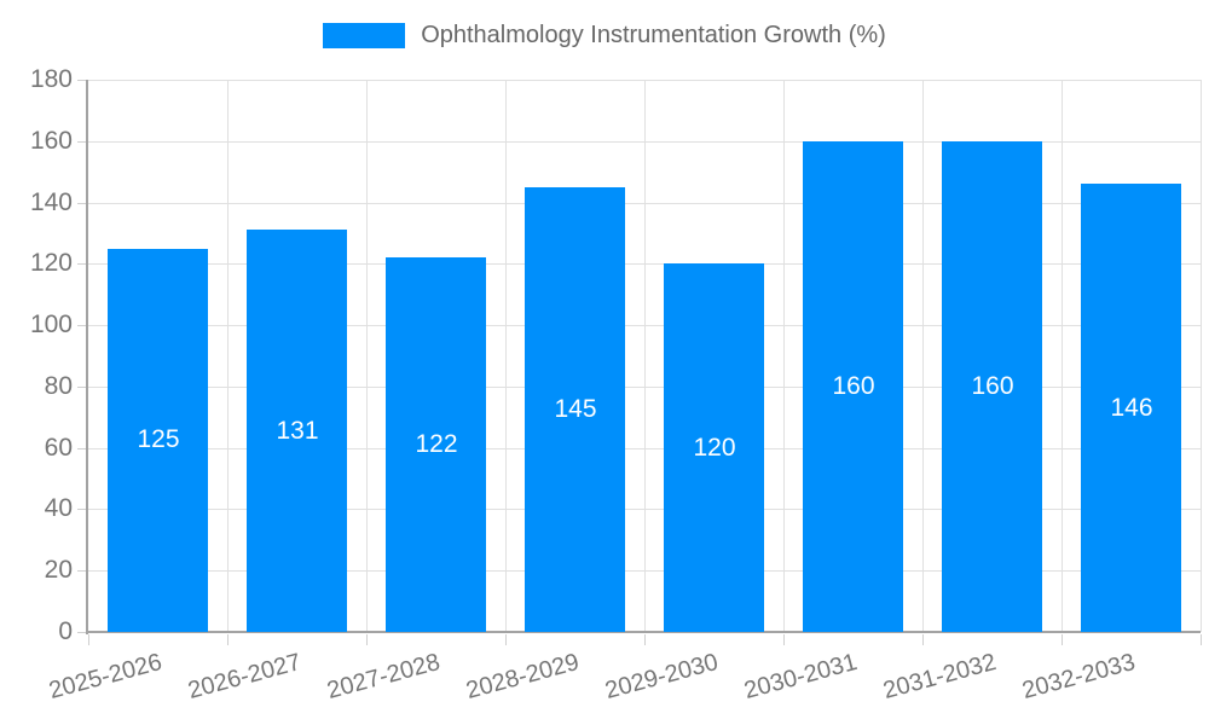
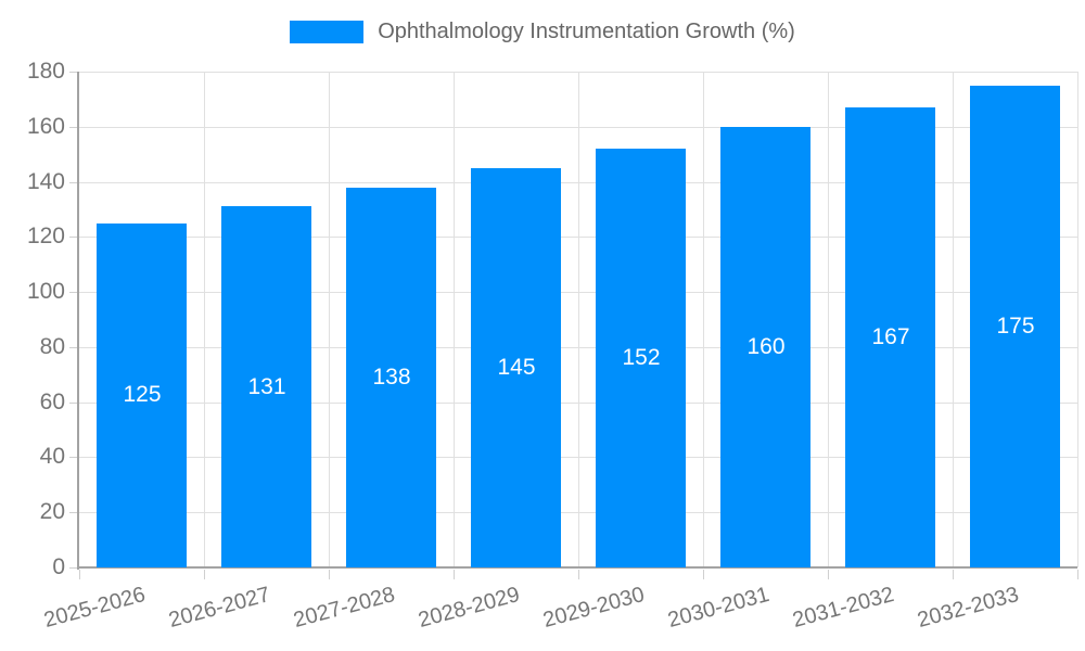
2027-2028: 122 -> 138
2029-2030: 120 -> 152
2031-2032: 160 -> 167
2032-2033: 146 -> 175
